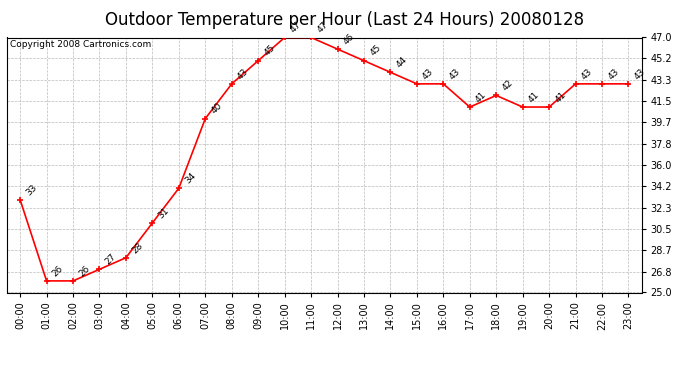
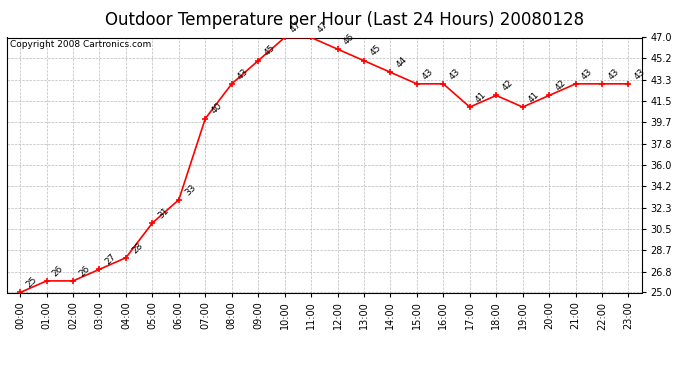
00:00: 33 -> 25
06:00: 34 -> 33
20:00: 41 -> 42
